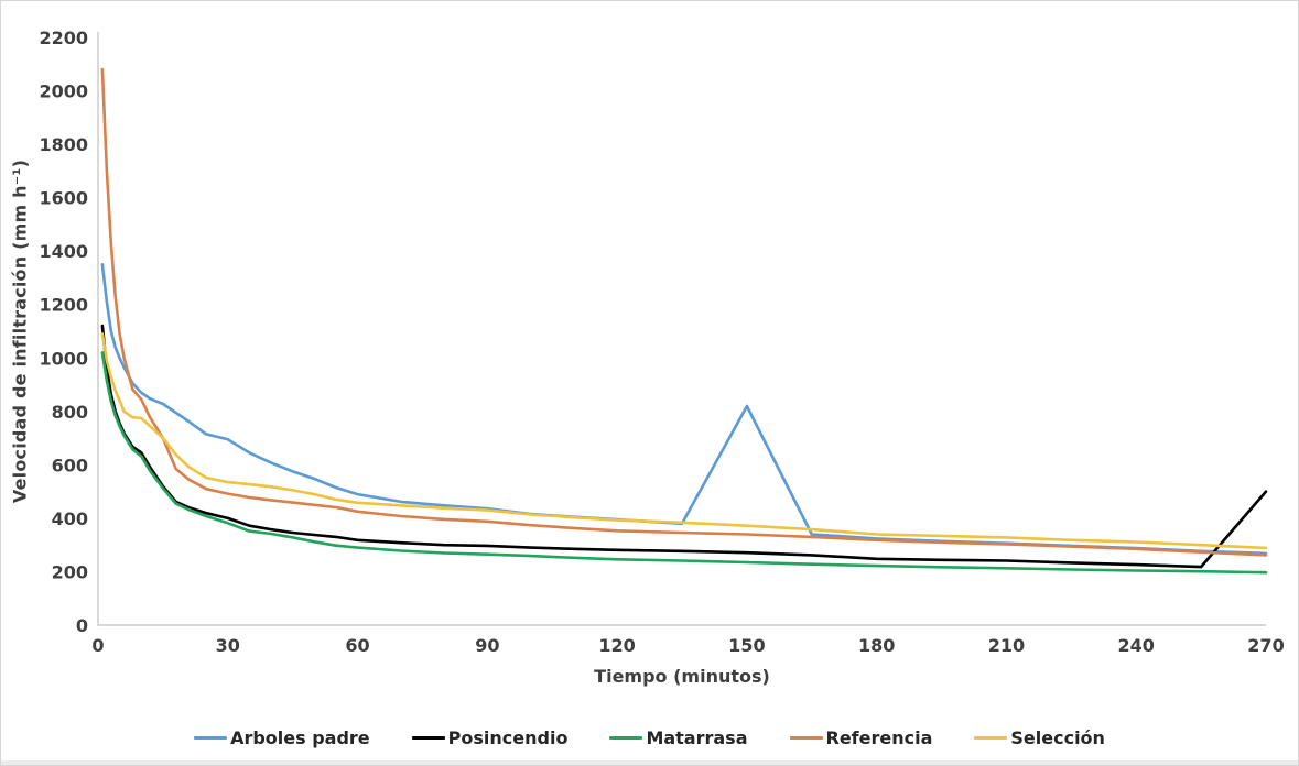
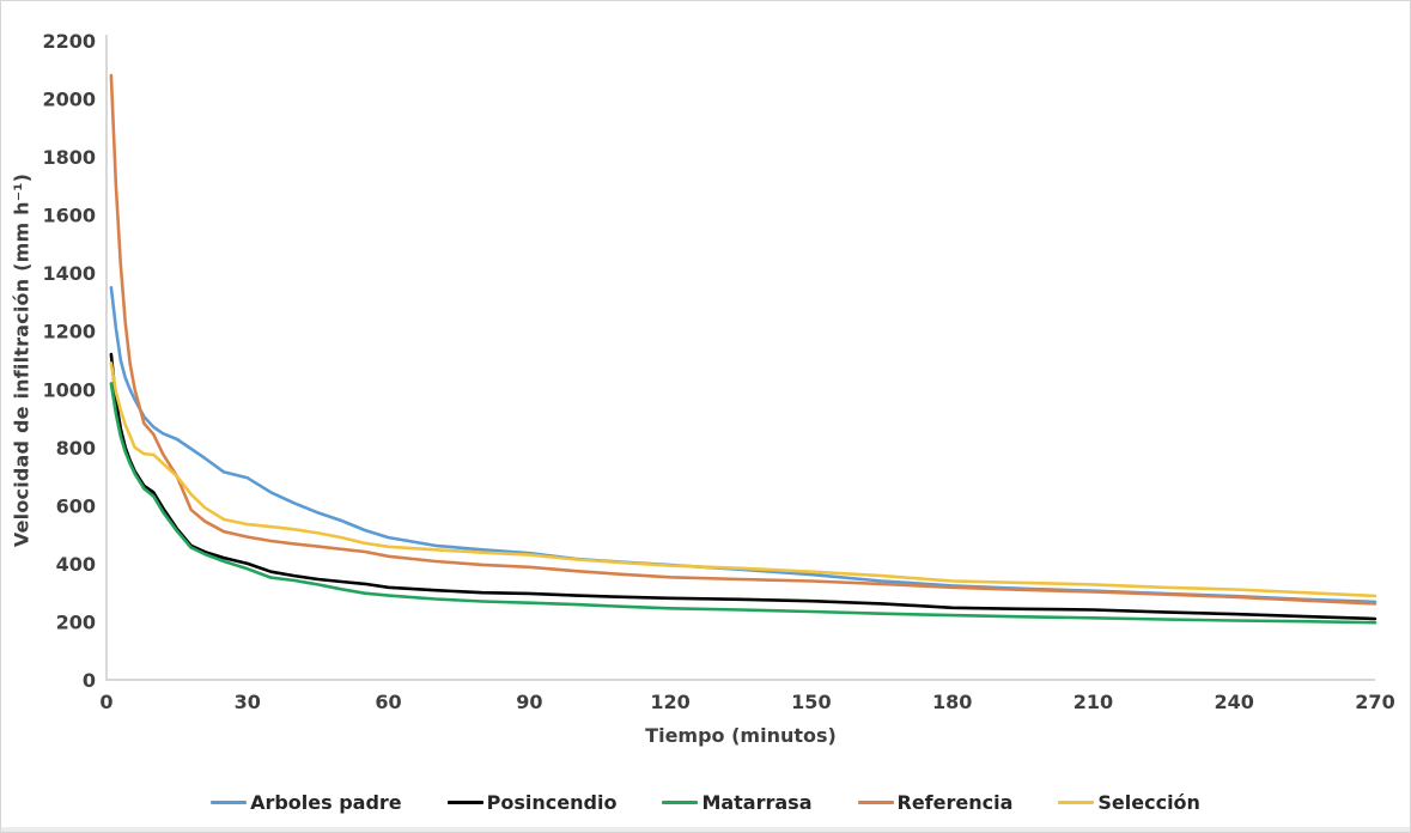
Arboles padre/150: 820 -> 360
Posincendio/270: 500 -> 210
